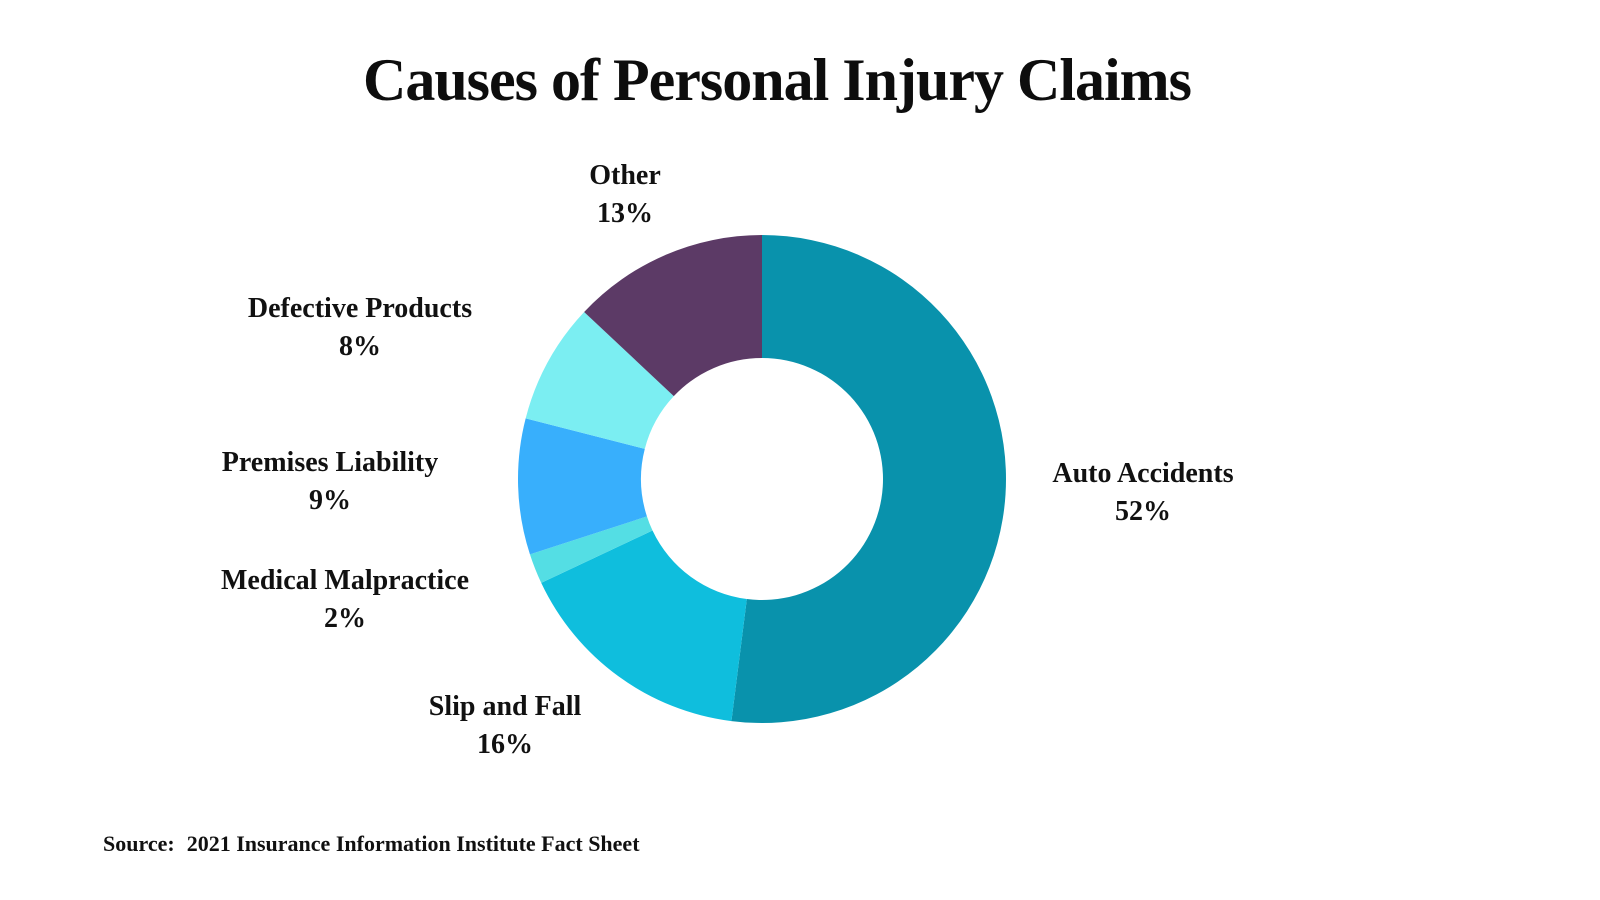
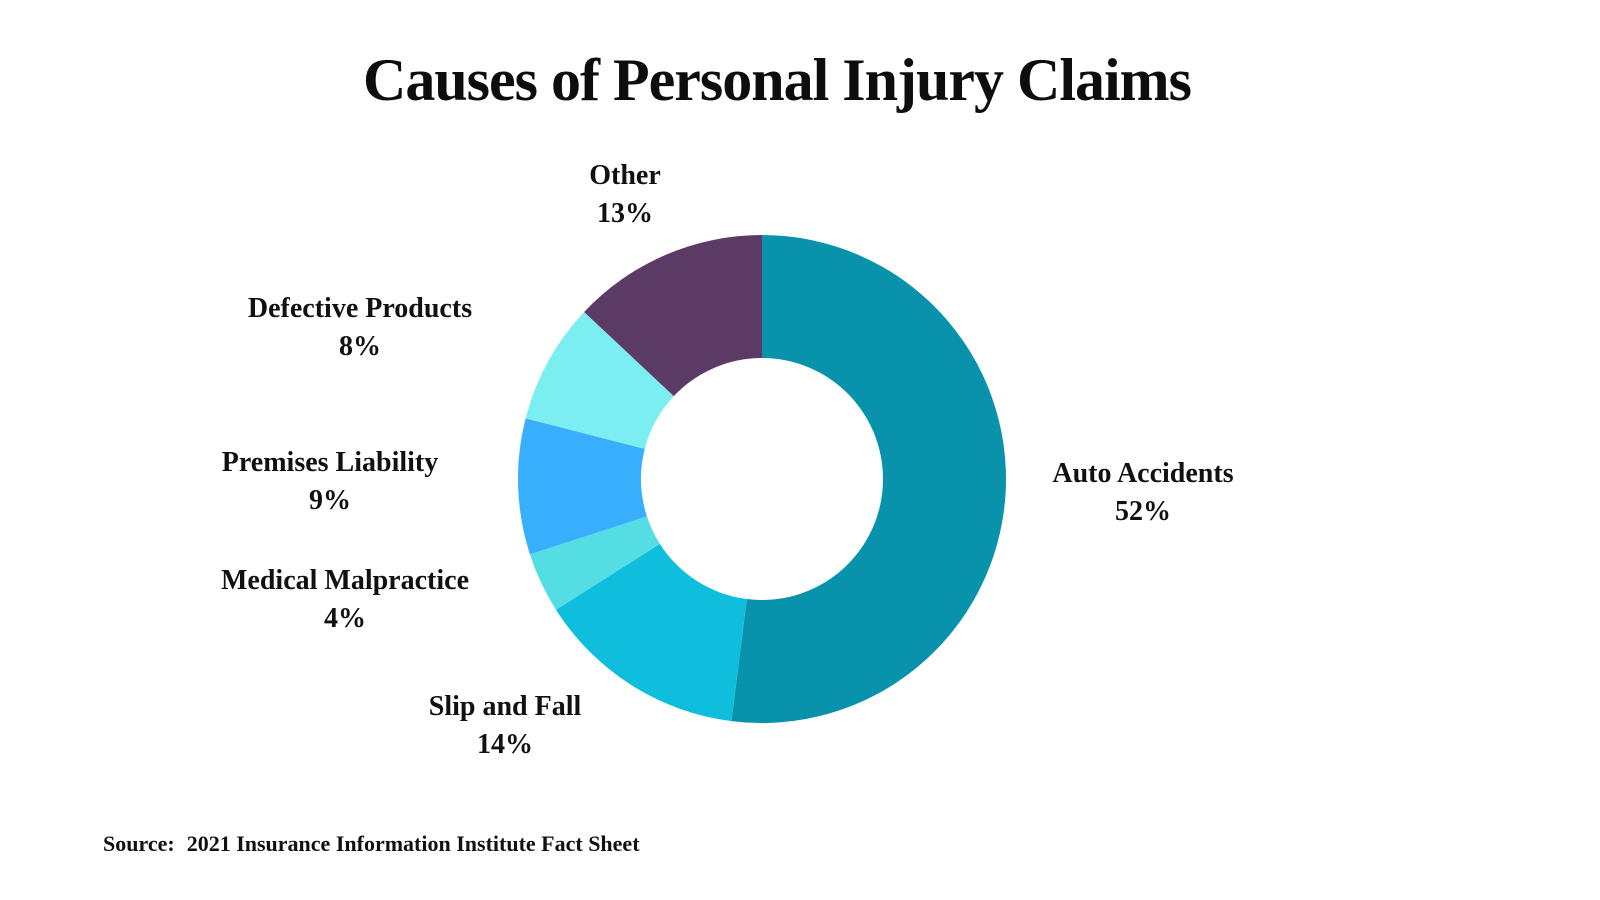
Slip and Fall: 16% -> 14%
Medical Malpractice: 2% -> 4%
